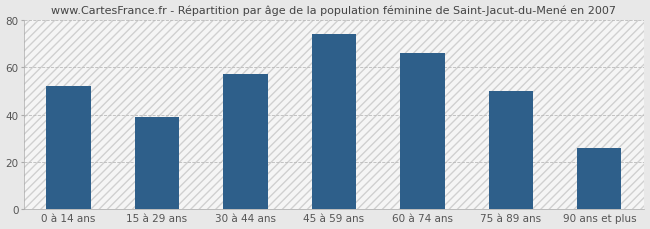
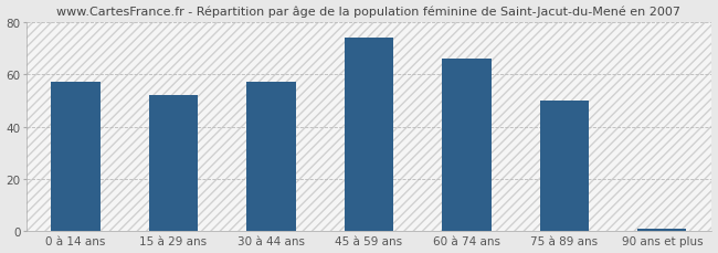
0 à 14 ans: 52 -> 57
15 à 29 ans: 39 -> 52
90 ans et plus: 26 -> 1
